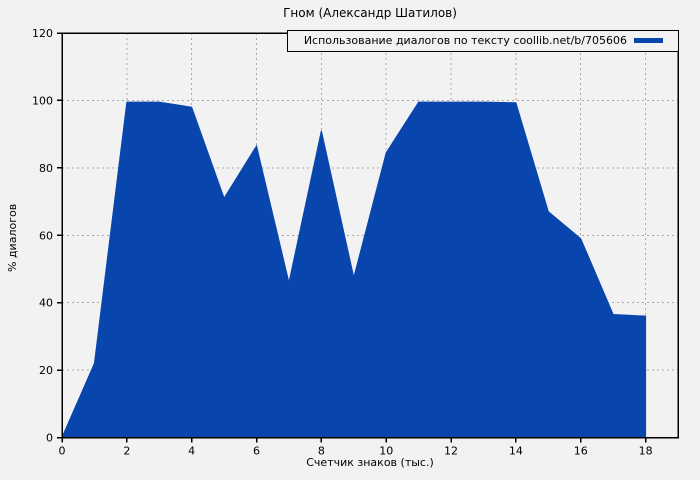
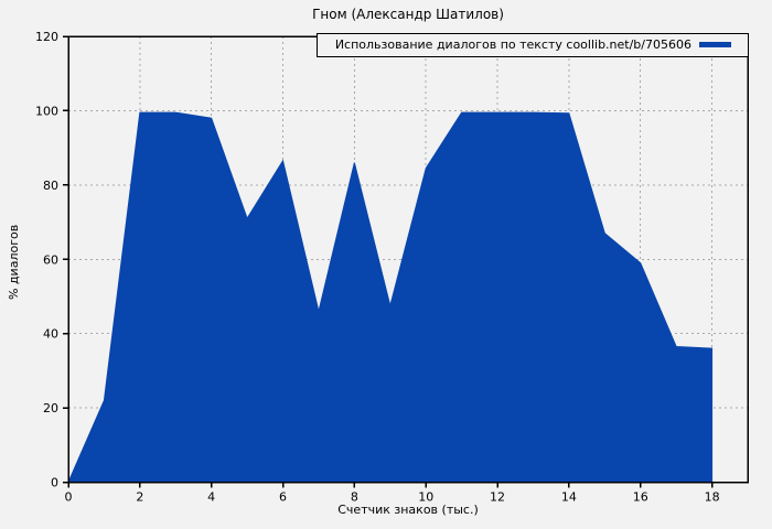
8: 91 -> 86
